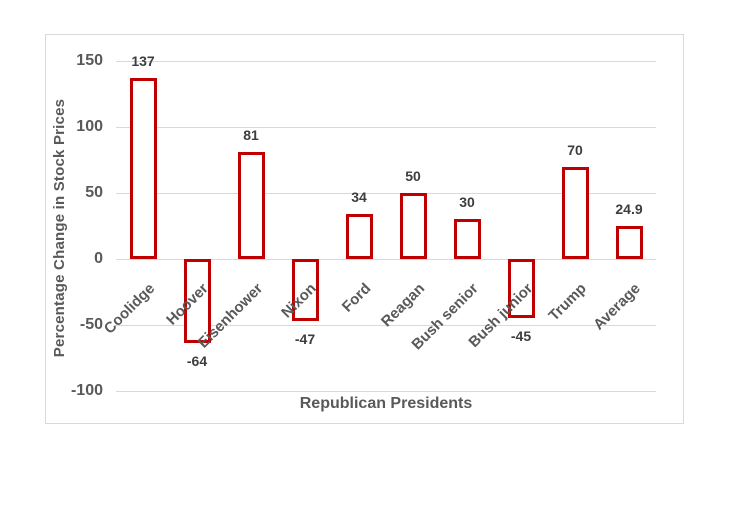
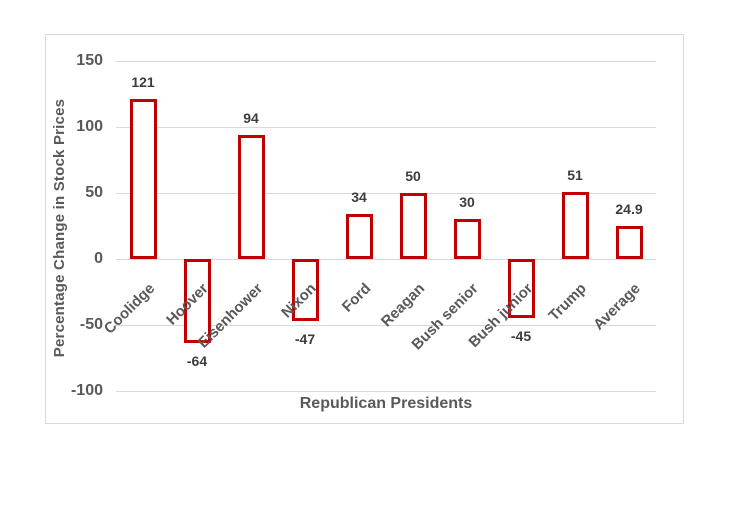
Coolidge: 137 -> 121
Eisenhower: 81 -> 94
Trump: 70 -> 51
